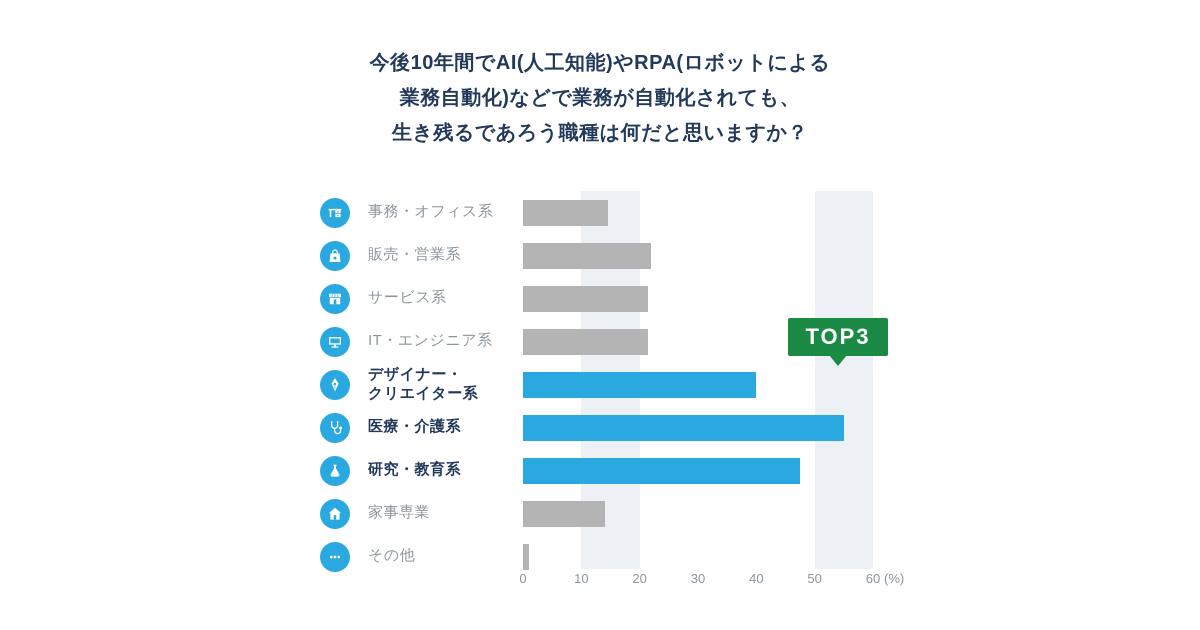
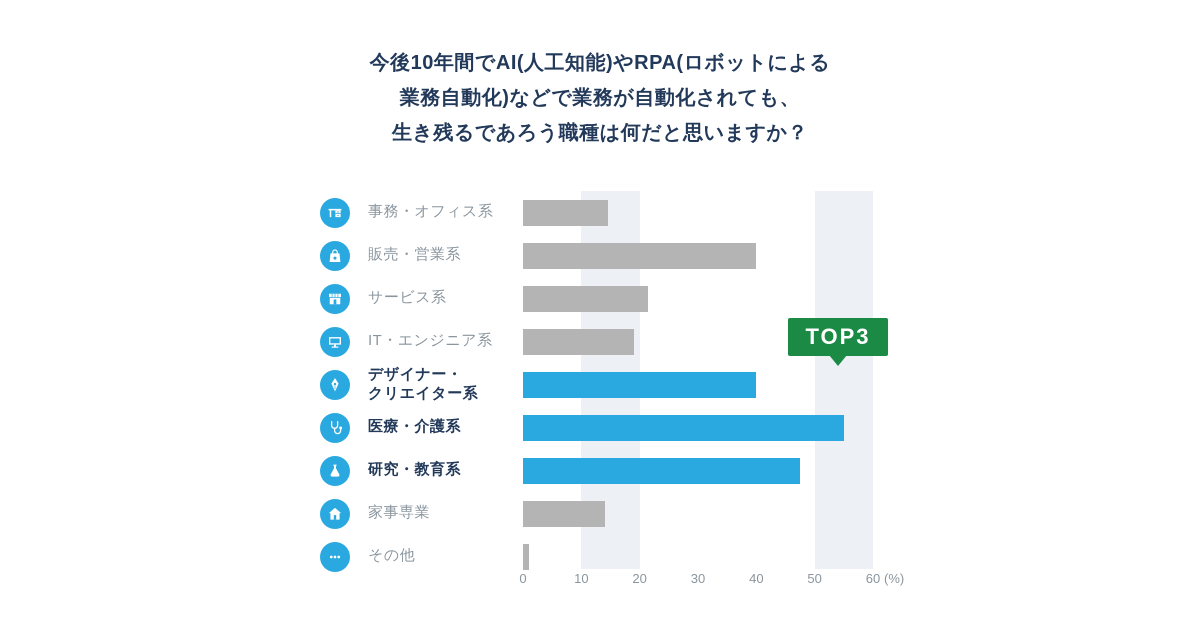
販売・営業系: 22 -> 40
IT・エンジニア系: 22 -> 19
